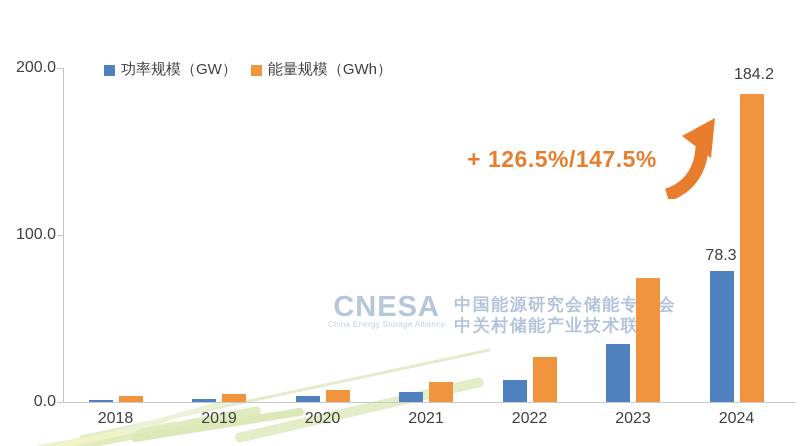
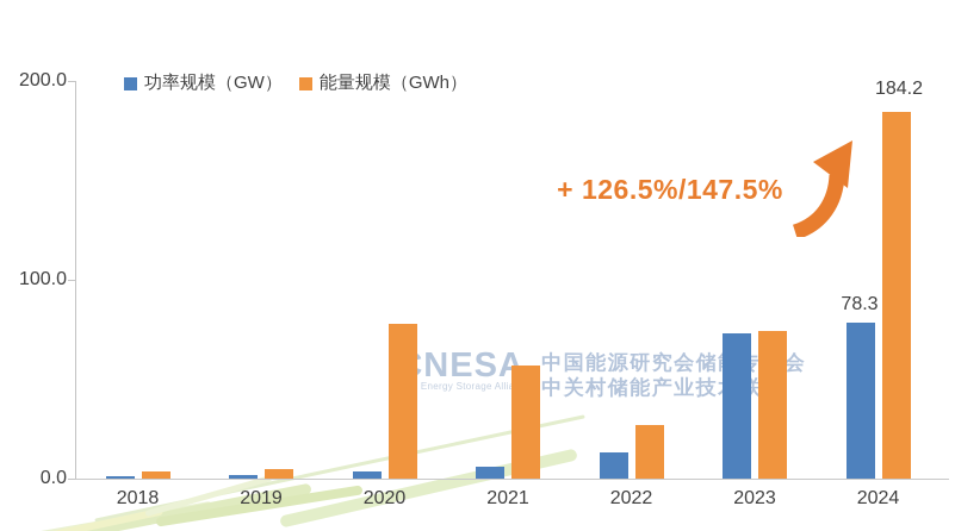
能量规模（GWh）/2020: 7 -> 78
能量规模（GWh）/2021: 12 -> 57
功率规模（GW）/2023: 34 -> 73
